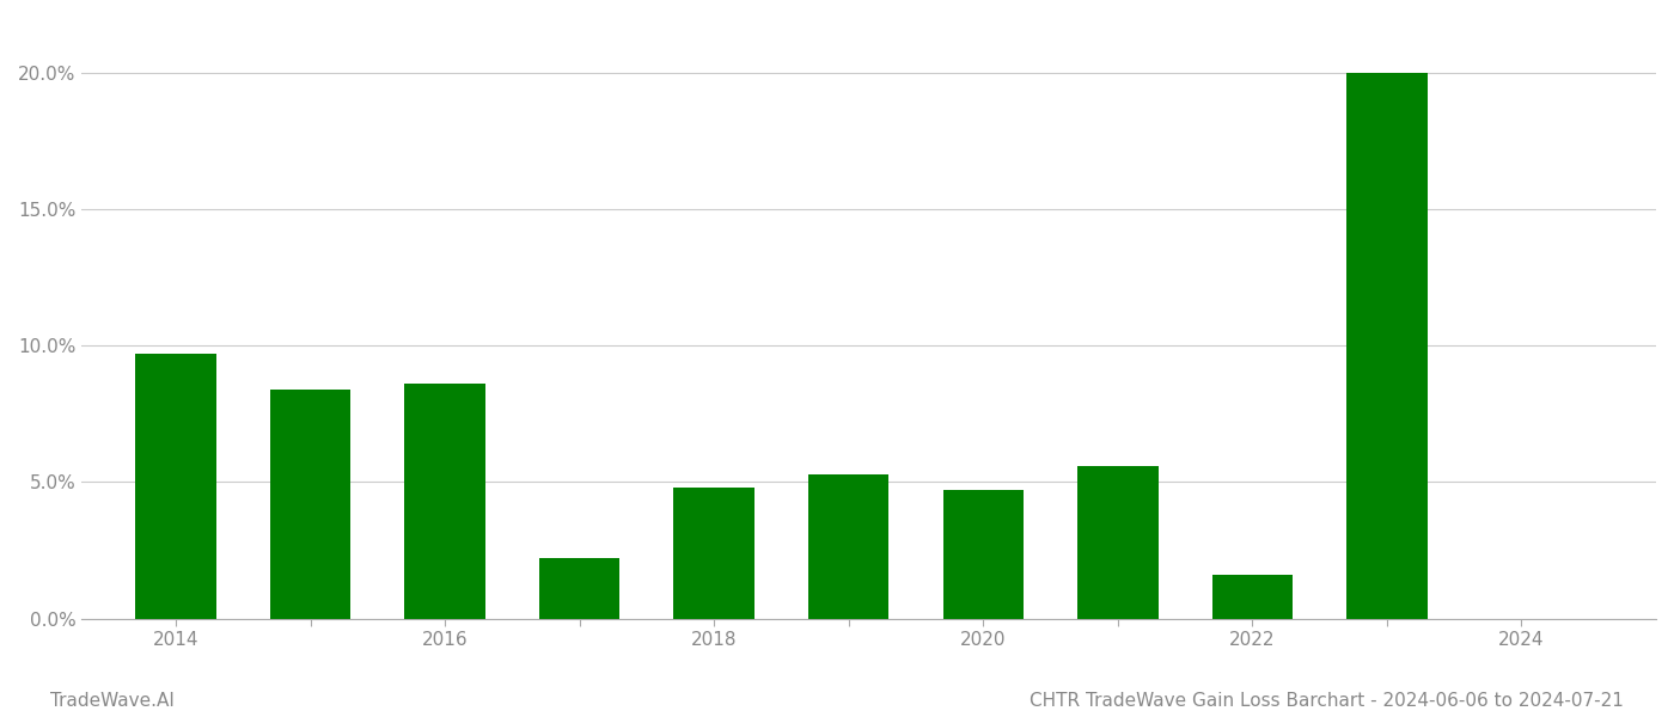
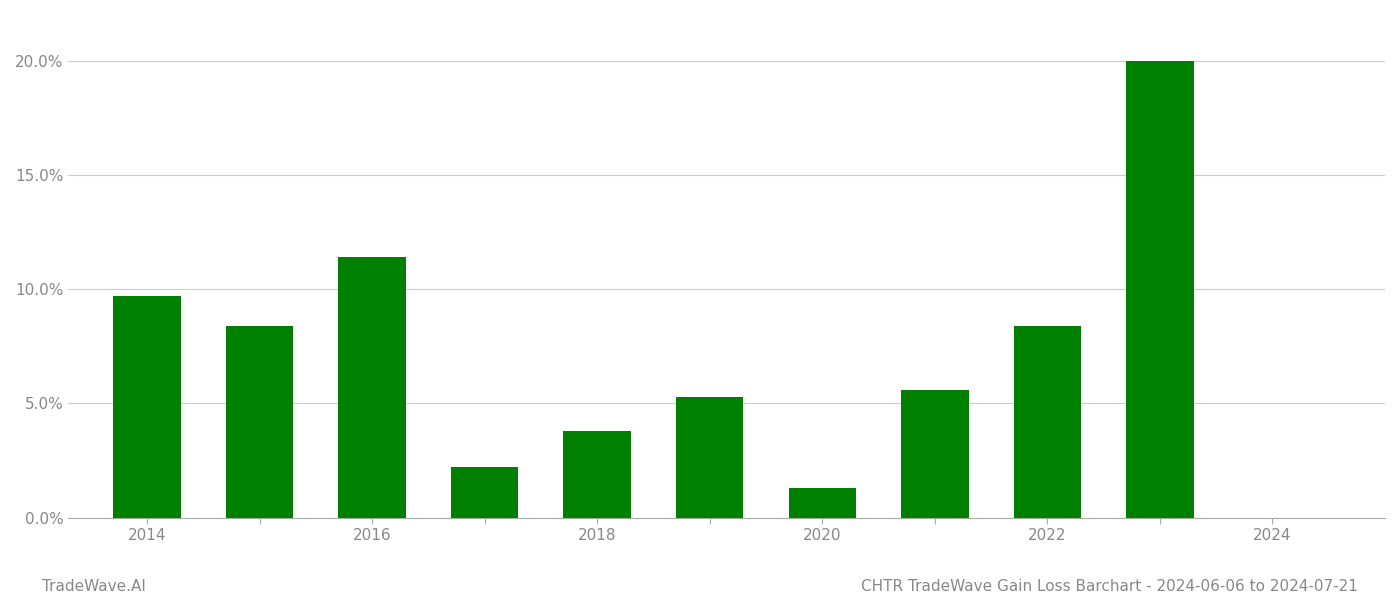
2016: 8.6% -> 11.4%
2018: 4.8% -> 3.8%
2020: 4.7% -> 1.3%
2022: 1.6% -> 8.4%
